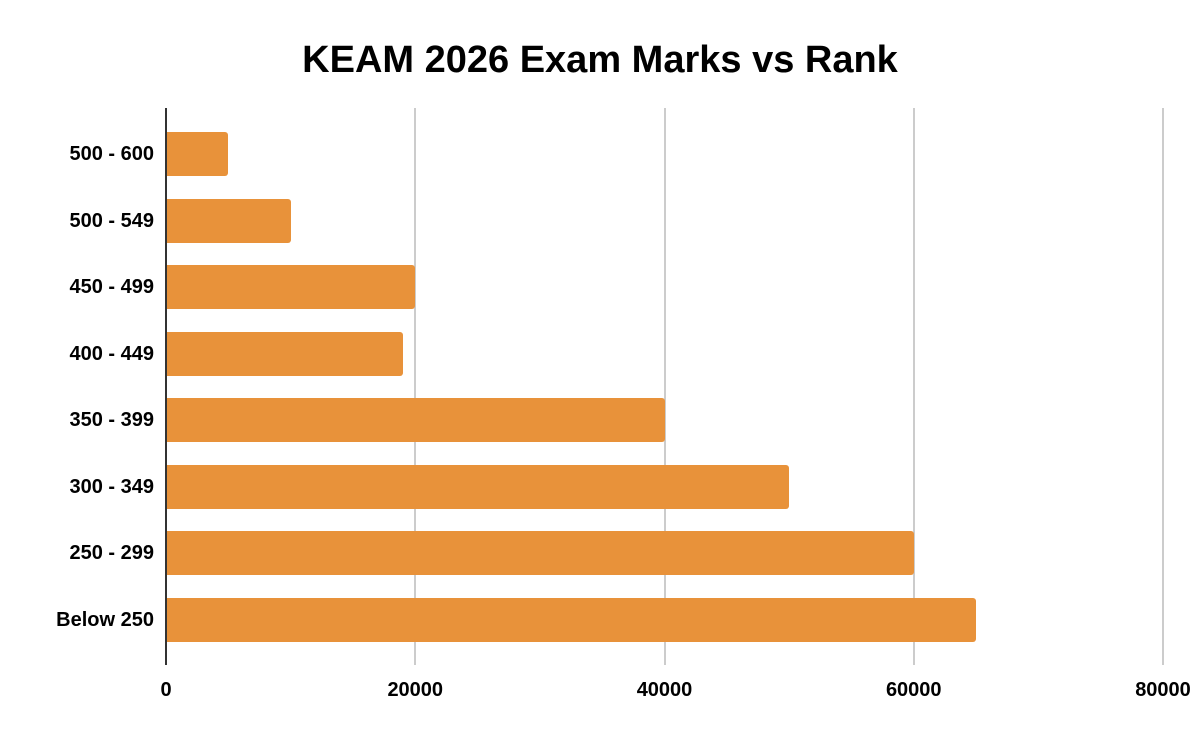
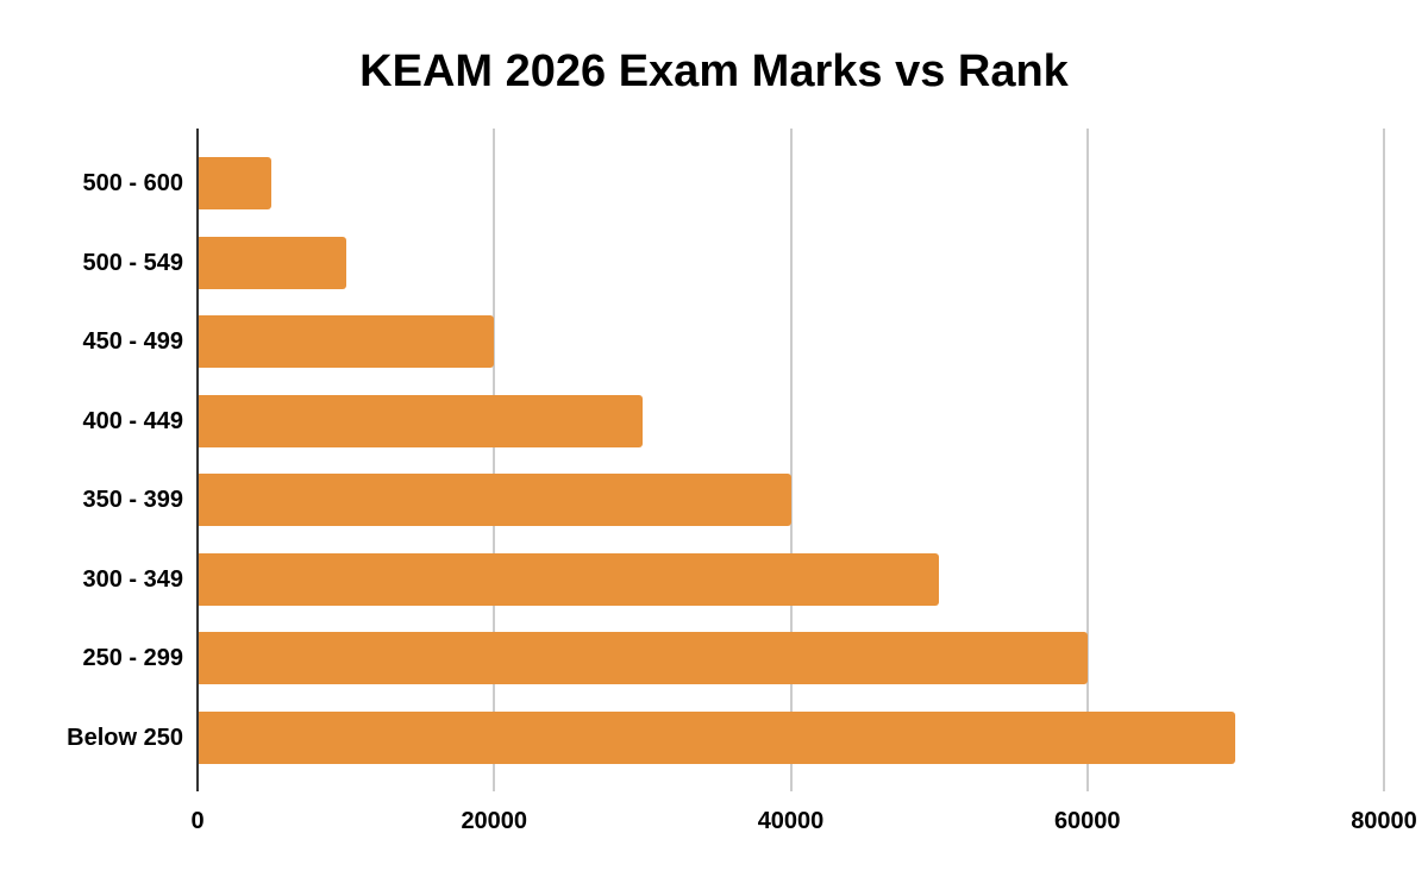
400 - 449: 19000 -> 30000
Below 250: 65000 -> 70000
